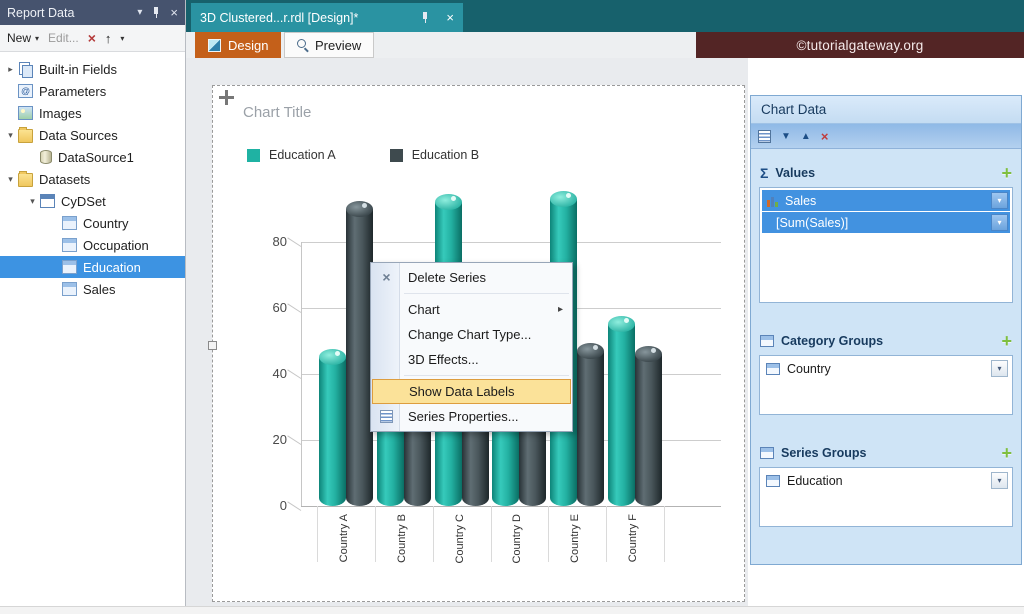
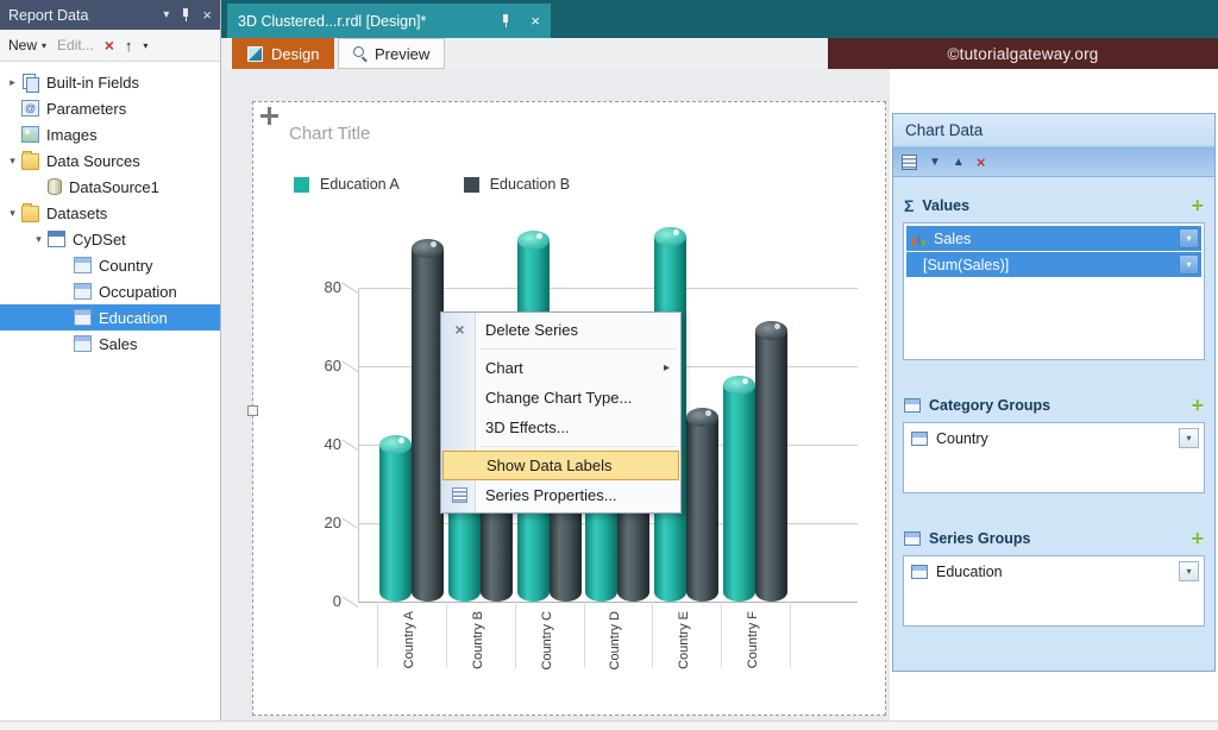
Education A/Country A: 45 -> 40
Education B/Country F: 46 -> 69
